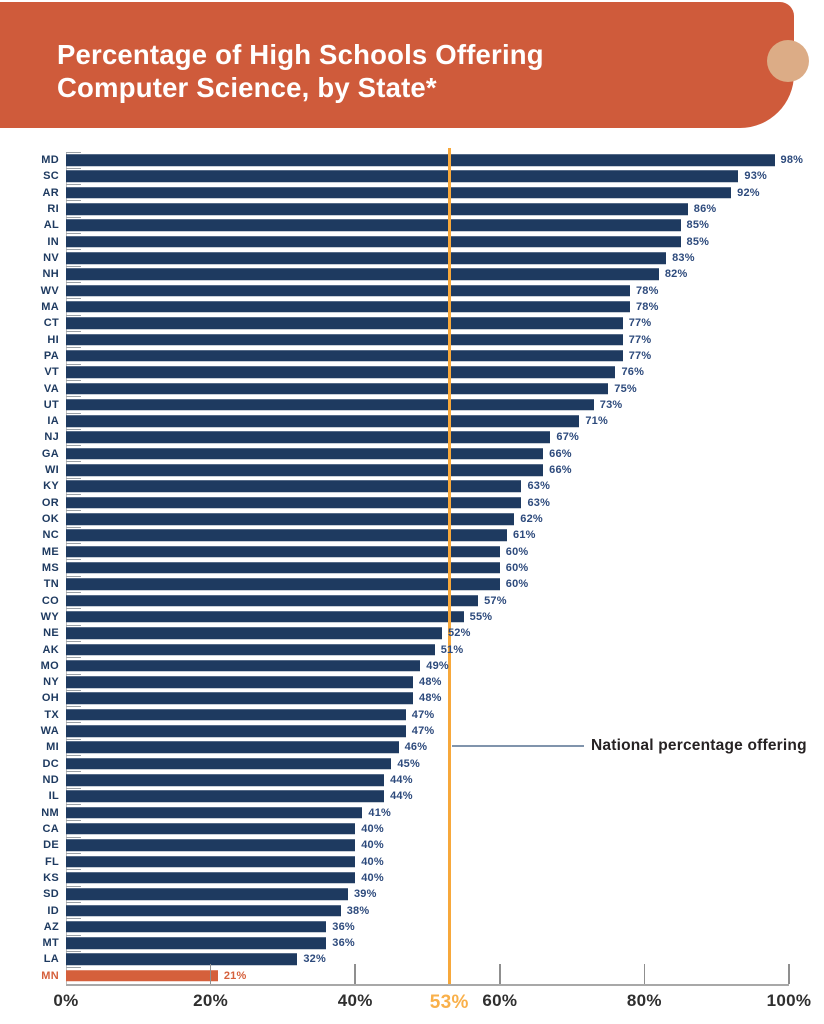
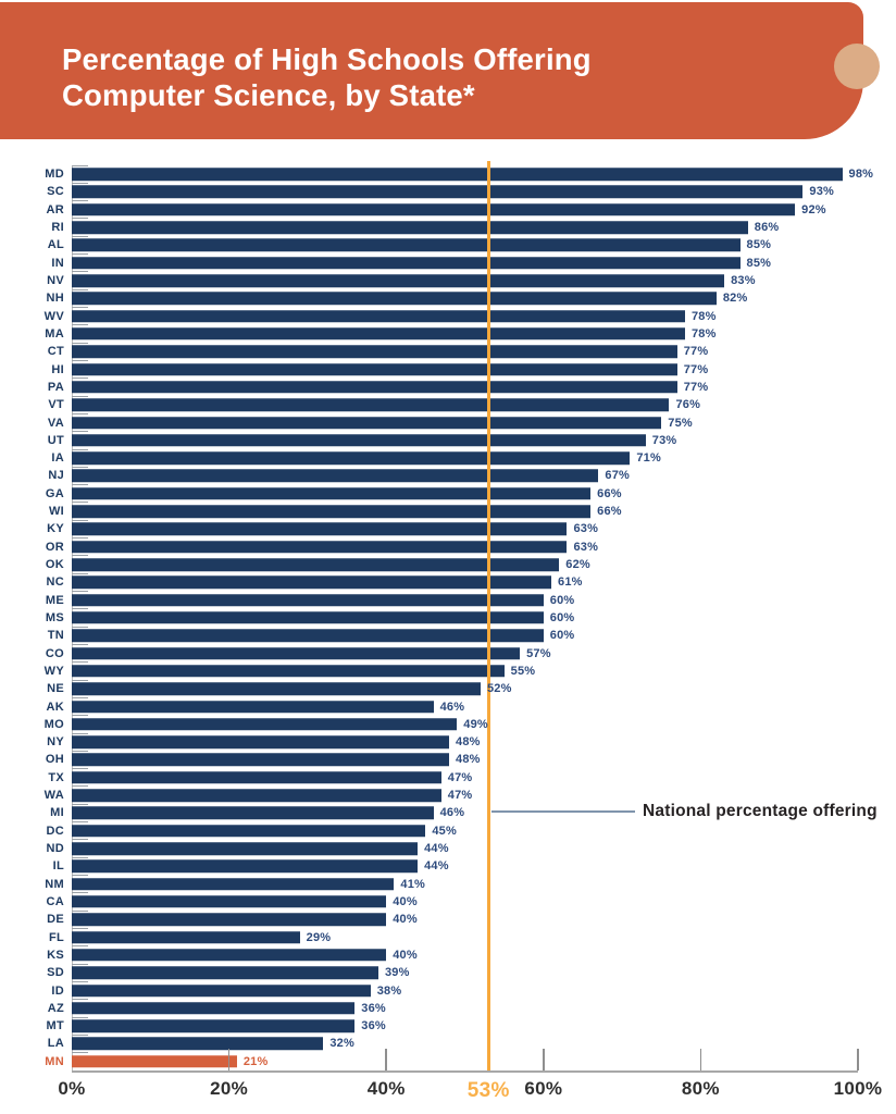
AK: 51% -> 46%
FL: 40% -> 29%
